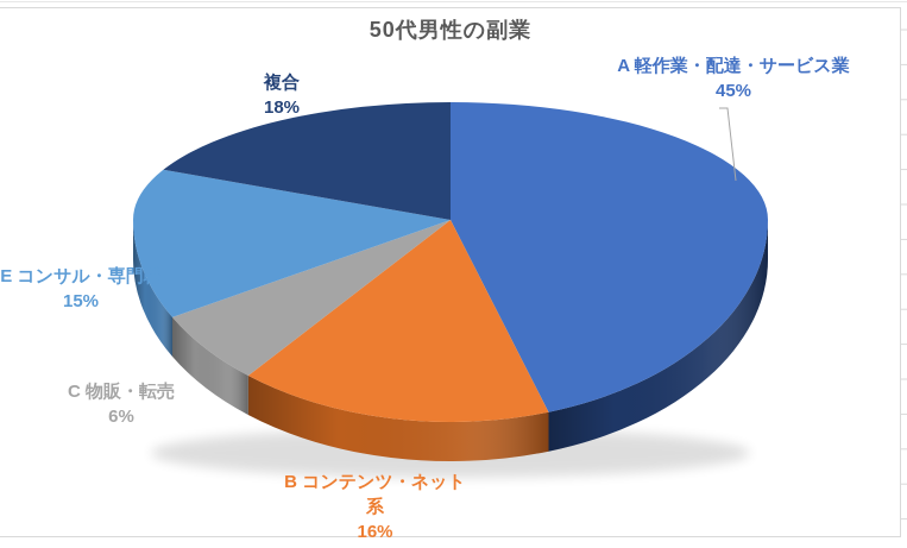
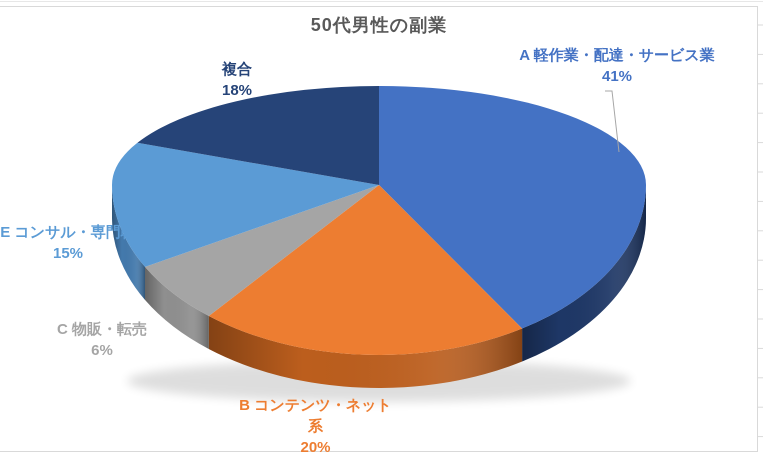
A 軽作業・配達・サービス業: 45% -> 41%
B コンテンツ・ネット系: 16% -> 20%
